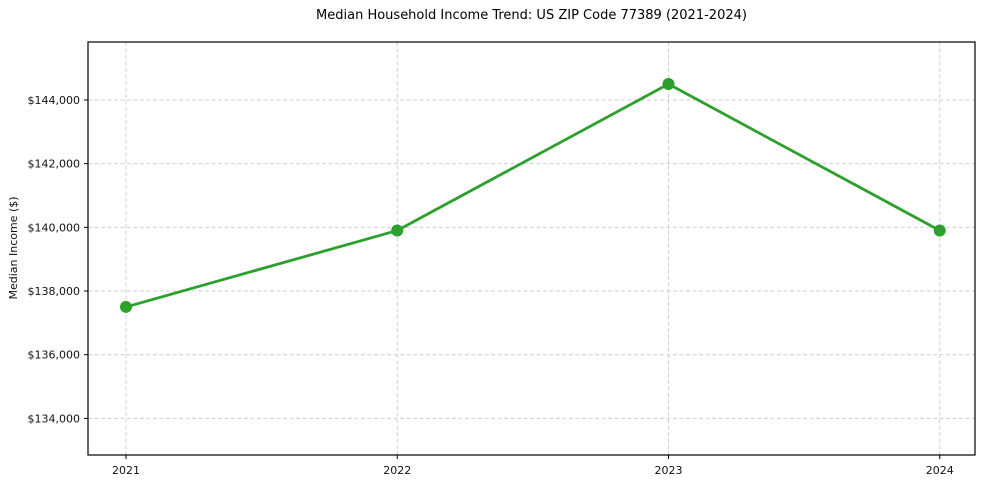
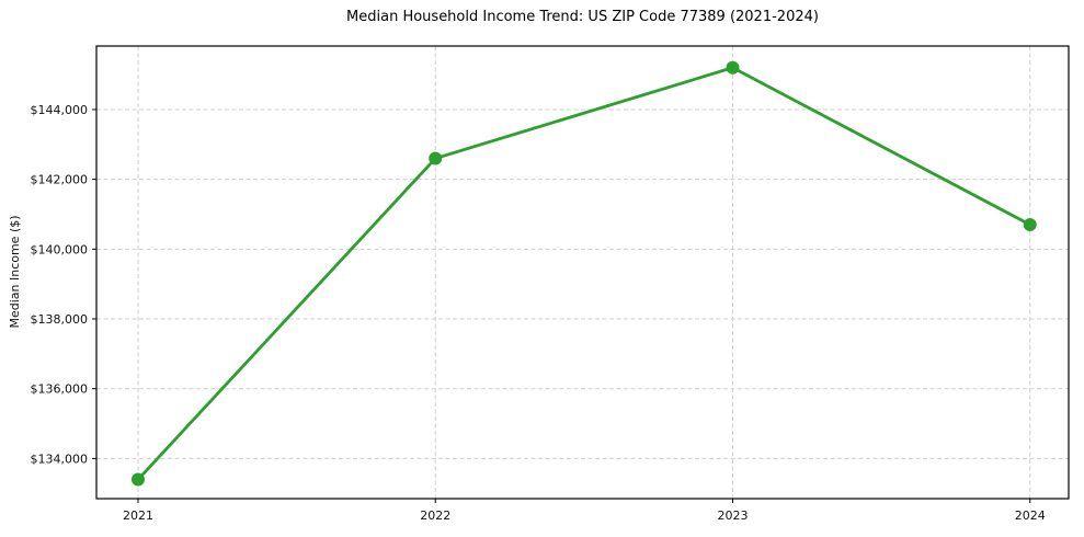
2021: $137500 -> $133400
2022: $139900 -> $142600
2023: $144500 -> $145200
2024: $139900 -> $140700
